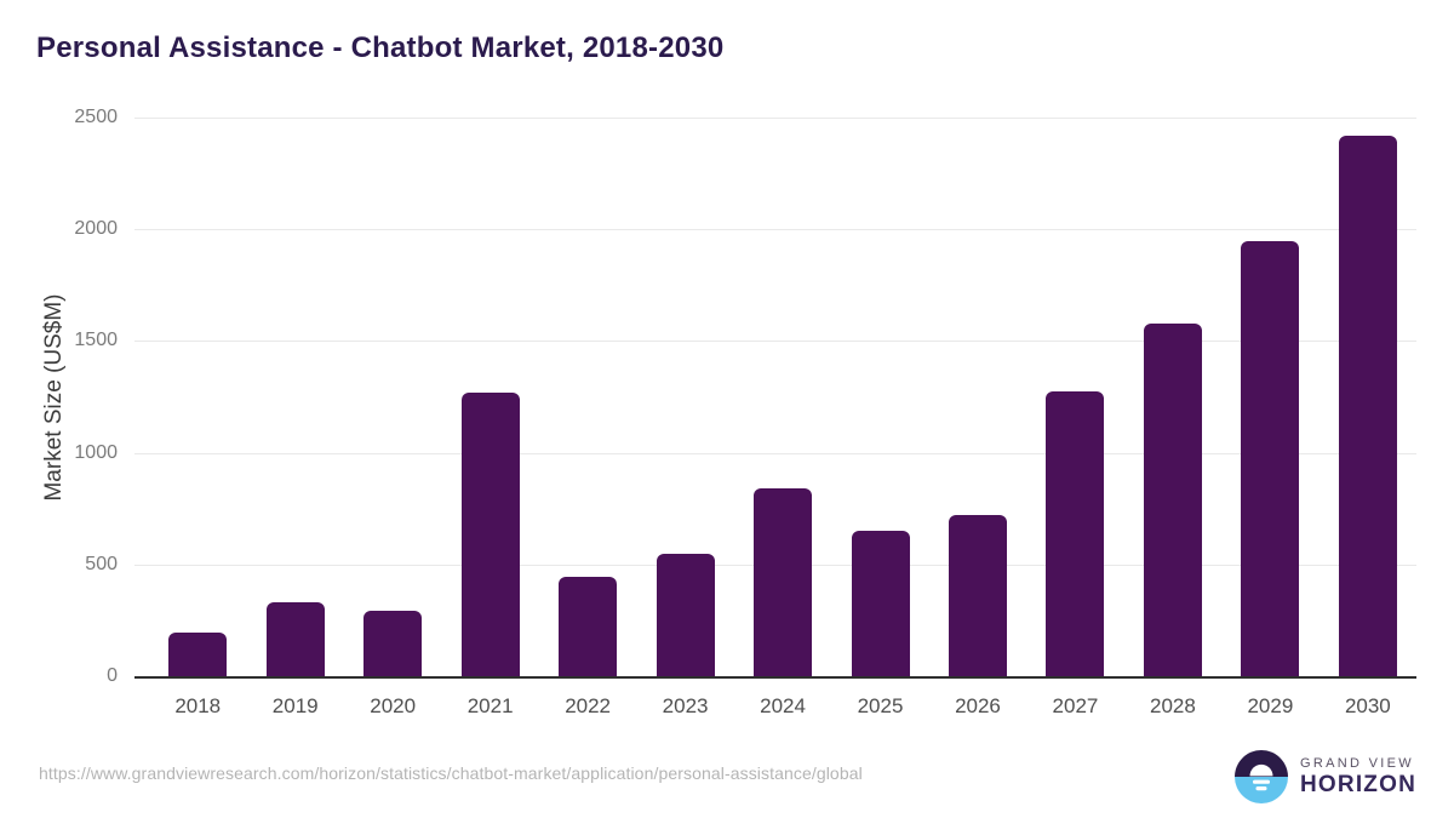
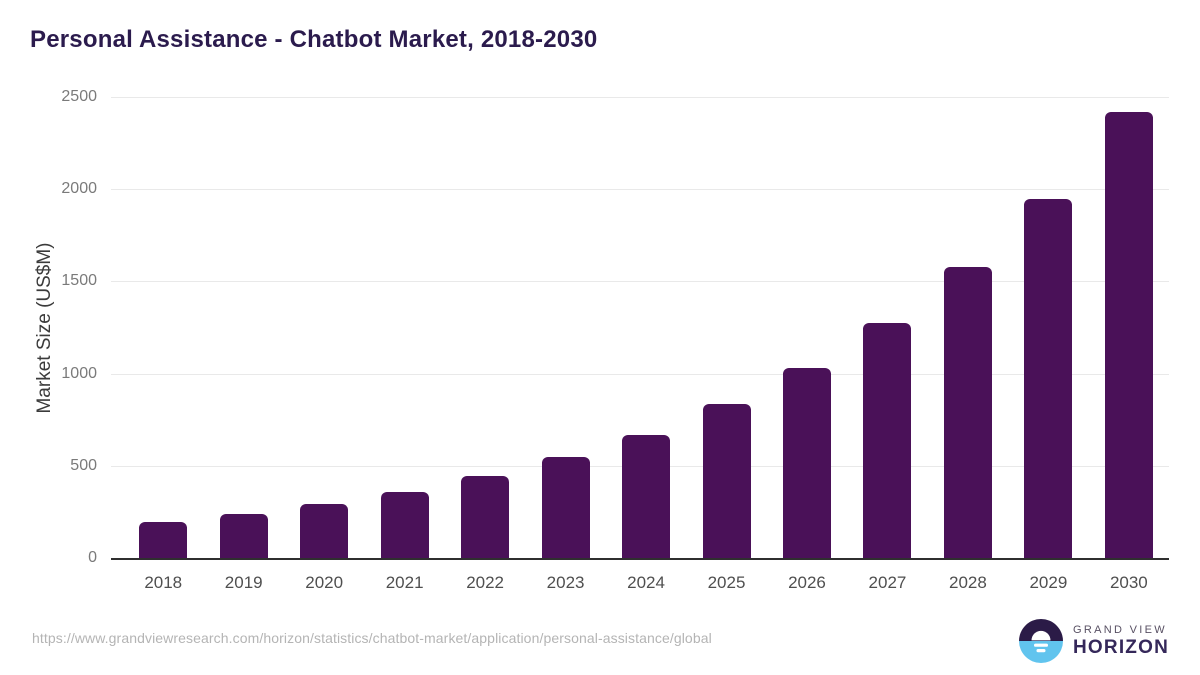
2019: 330 -> 240
2021: 1270 -> 360
2024: 840 -> 670
2025: 650 -> 840
2026: 720 -> 1030
